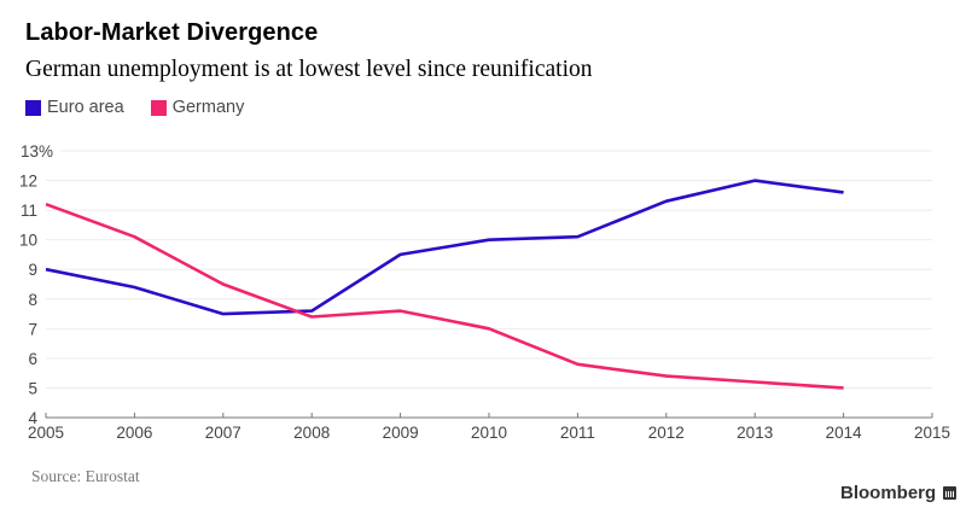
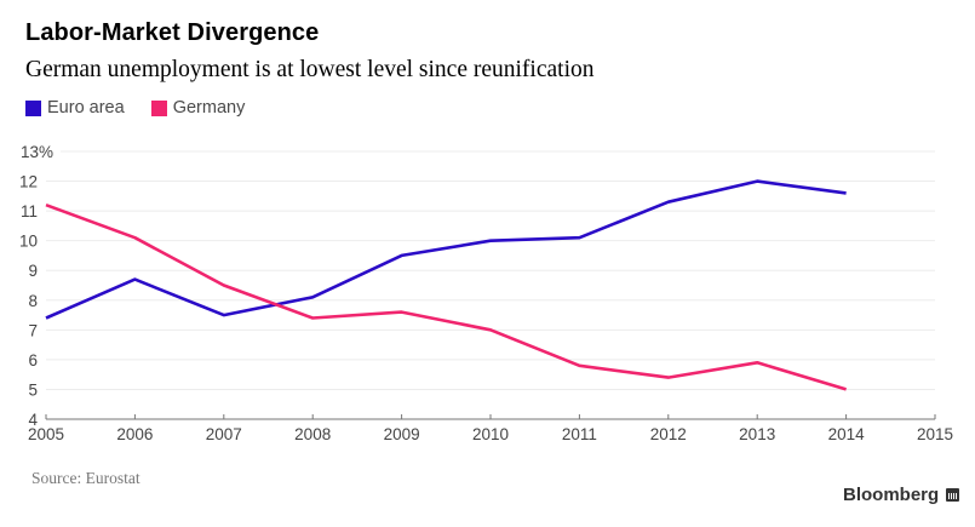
Euro area/2005: 9.0 -> 7.4
Euro area/2006: 8.4 -> 8.7
Euro area/2008: 7.6 -> 8.1
Germany/2013: 5.2 -> 5.9
